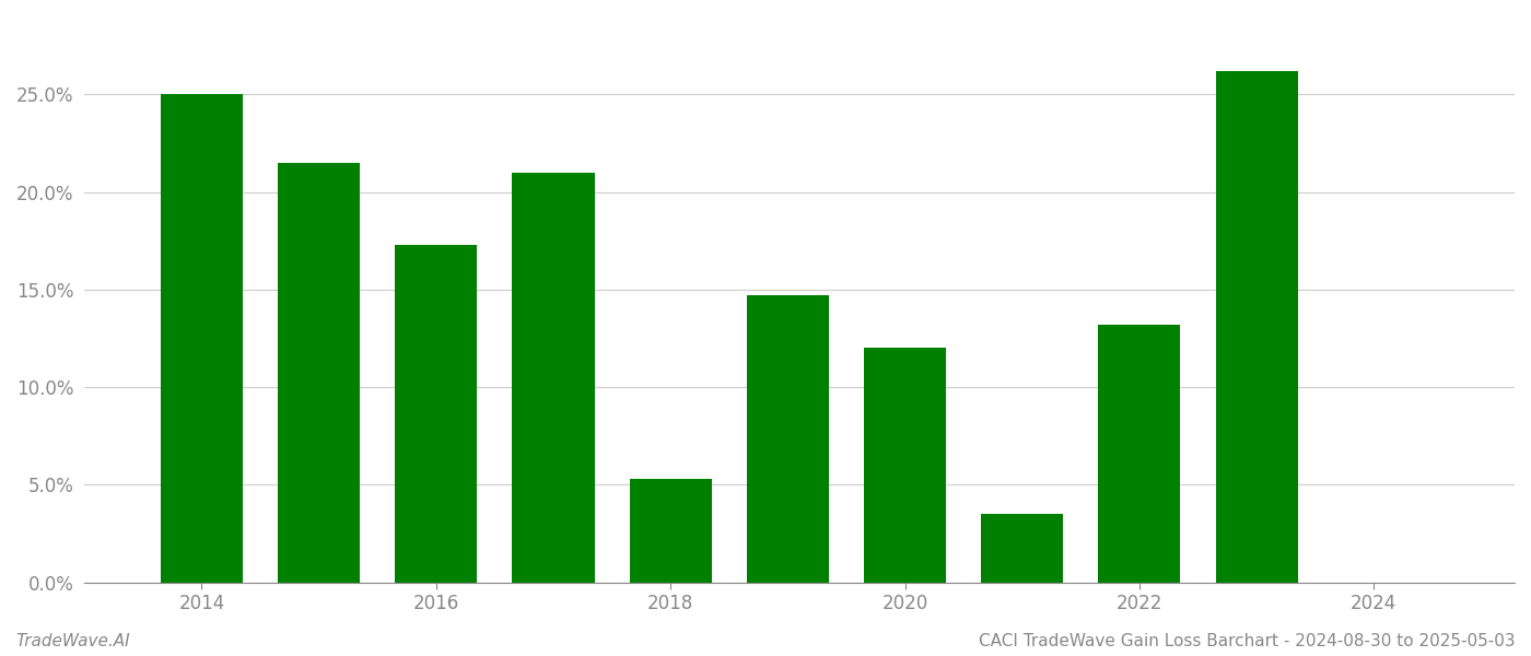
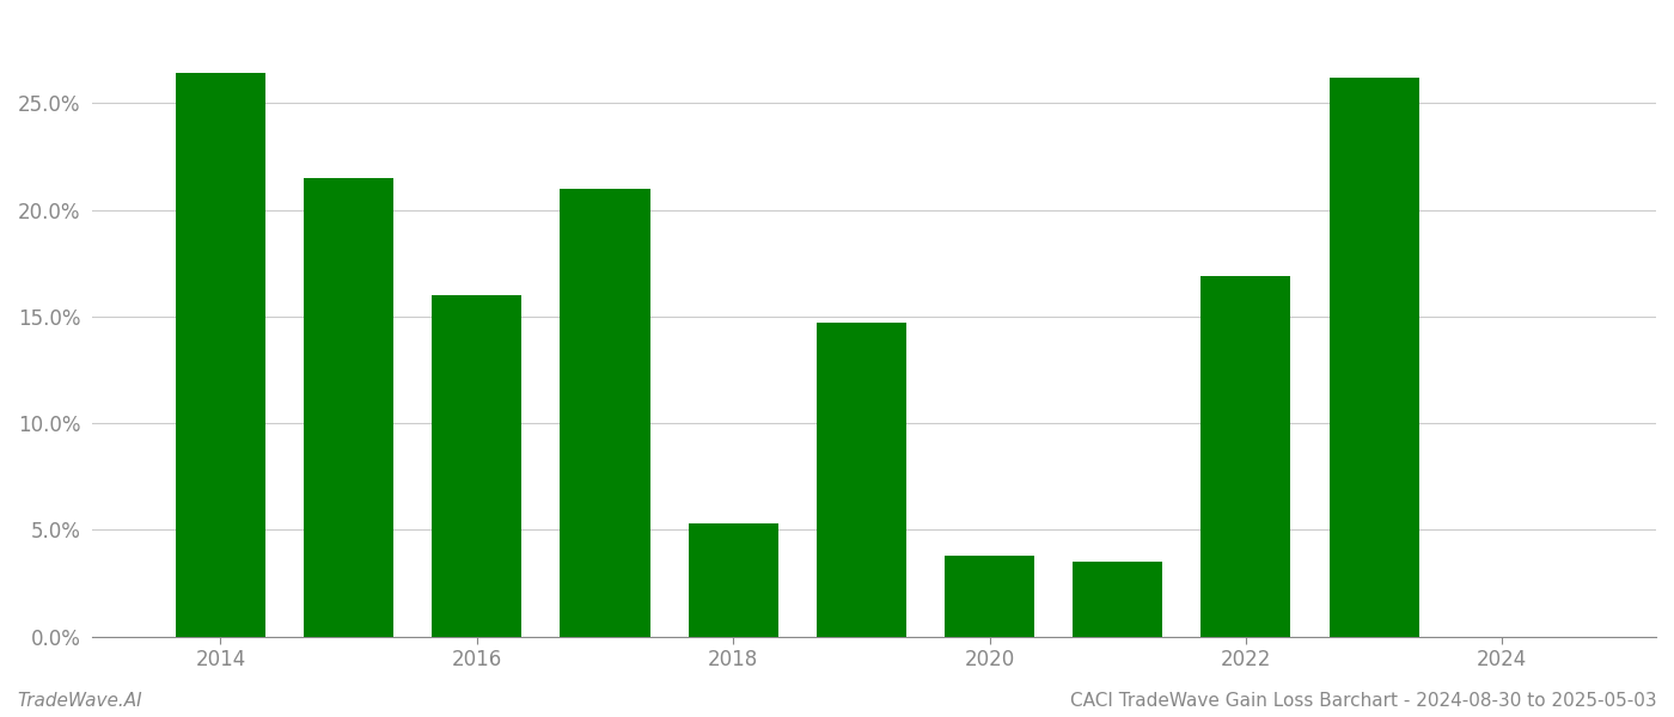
2014: 25.0% -> 26.4%
2016: 17.3% -> 16.0%
2020: 12.0% -> 3.8%
2022: 13.2% -> 16.9%
